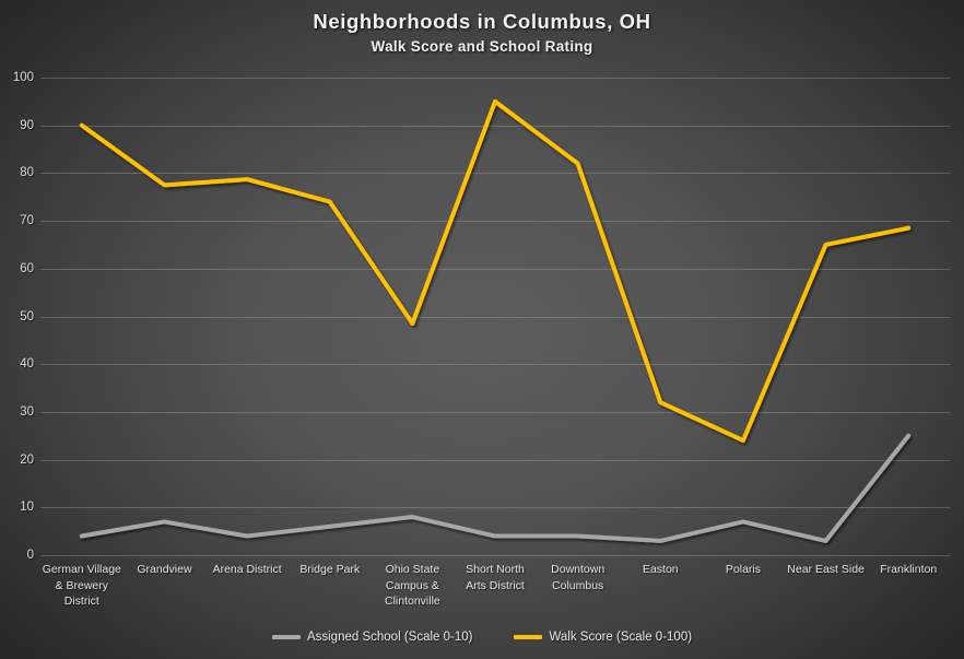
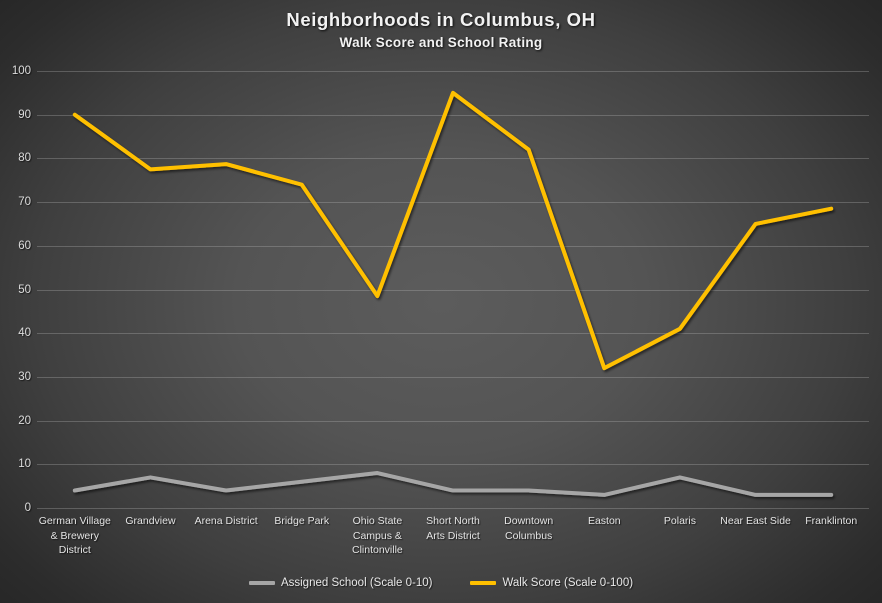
Walk Score (Scale 0-100)/Polaris: 24 -> 41
Assigned School (Scale 0-10)/Franklinton: 25 -> 3
